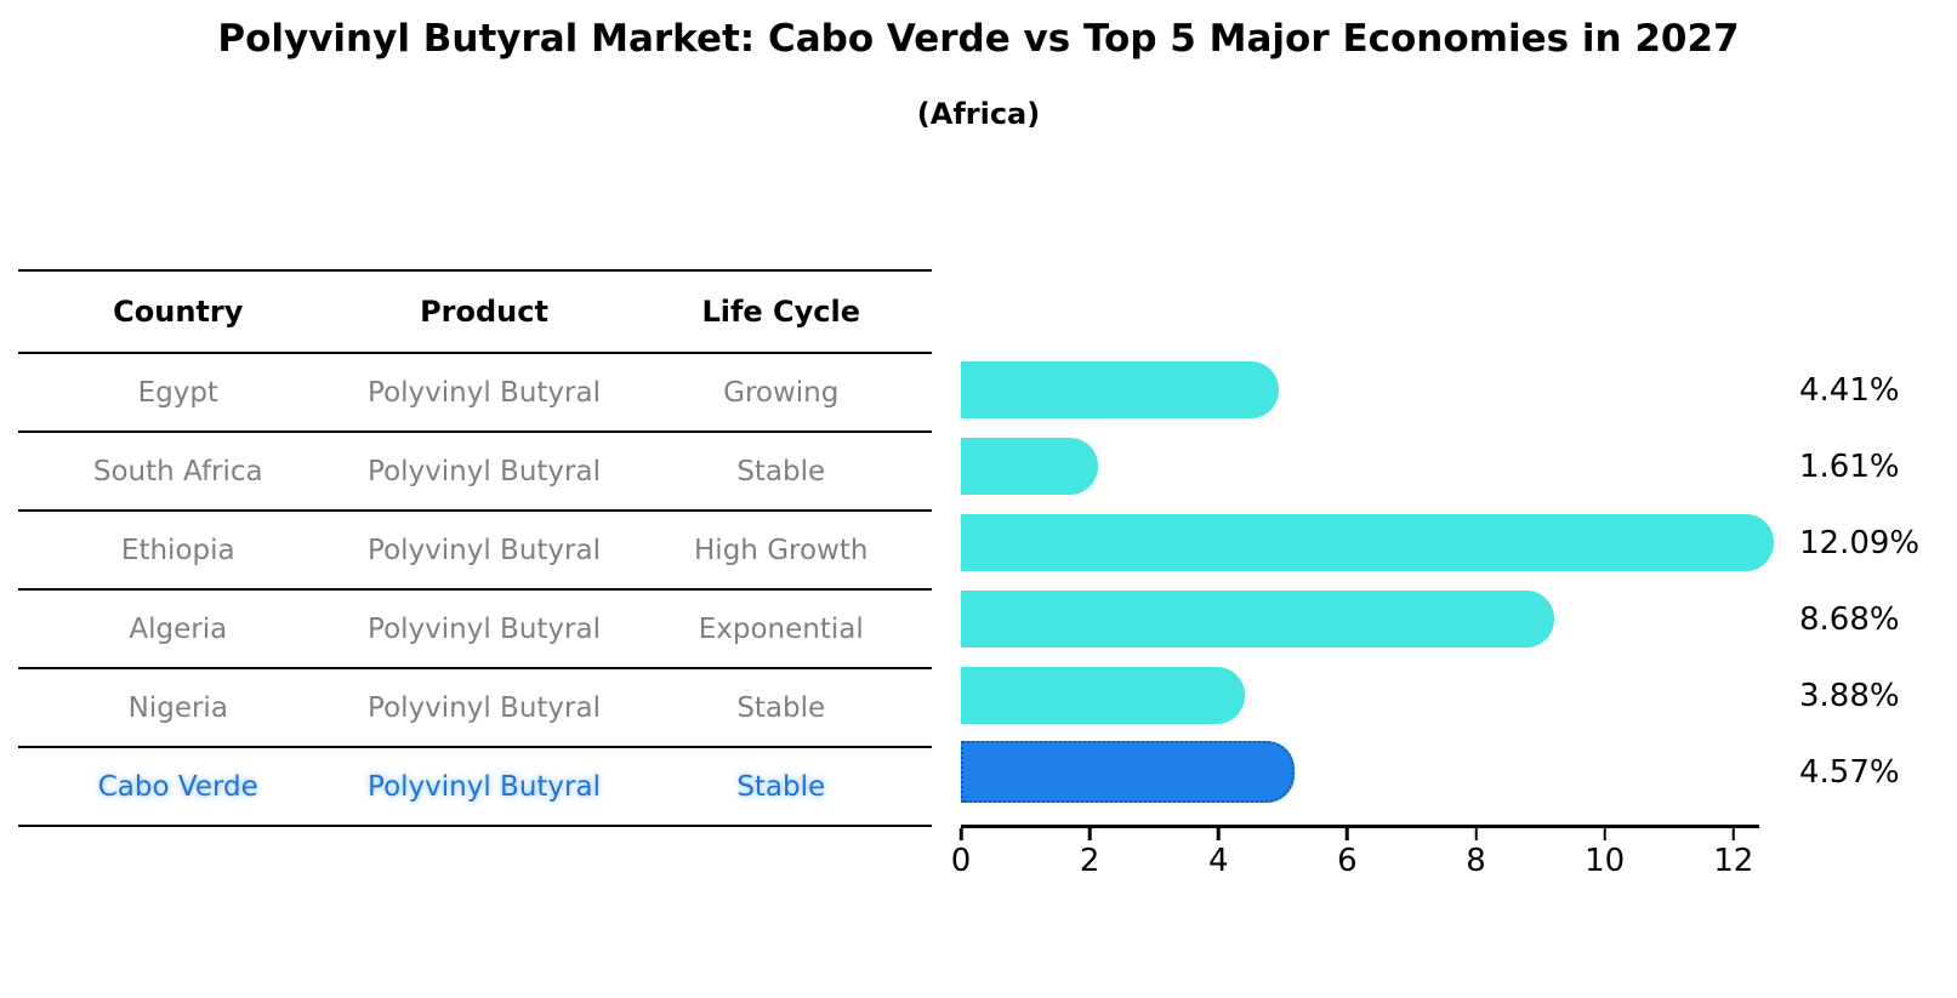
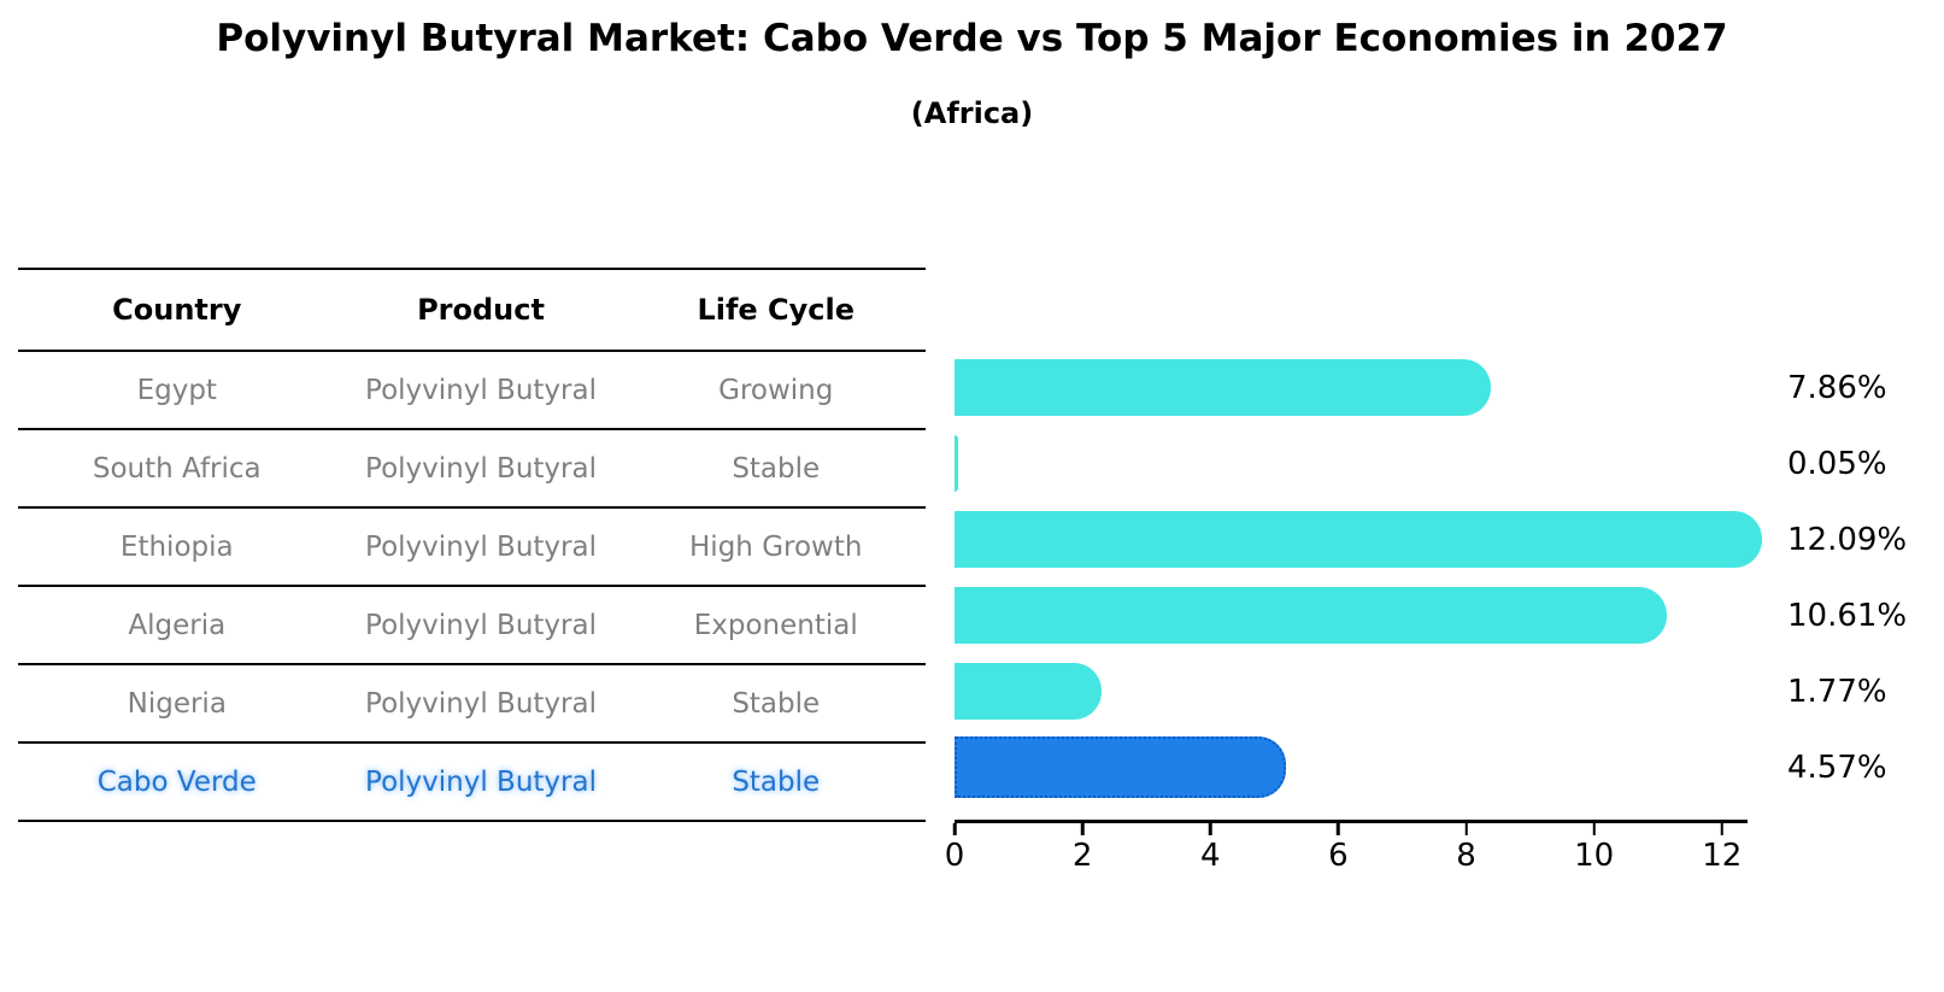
Egypt: 4.41% -> 7.86%
South Africa: 1.61% -> 0.05%
Algeria: 8.68% -> 10.61%
Nigeria: 3.88% -> 1.77%
